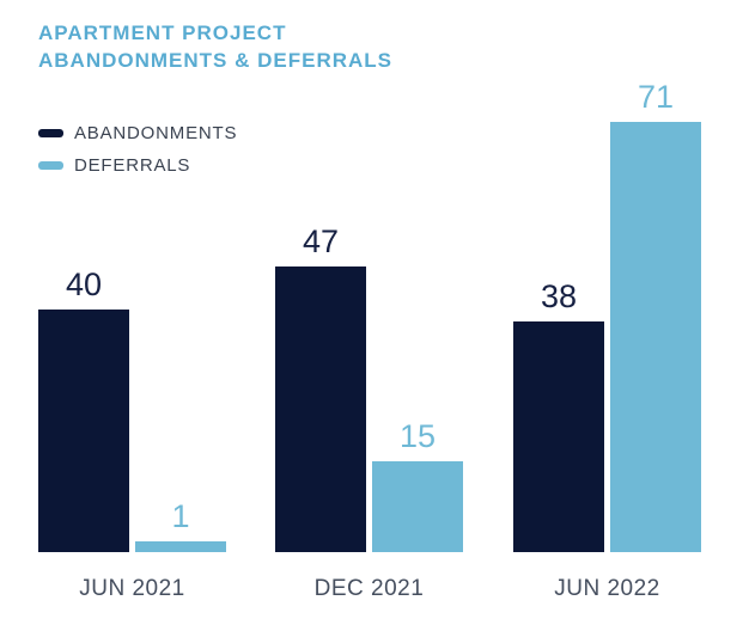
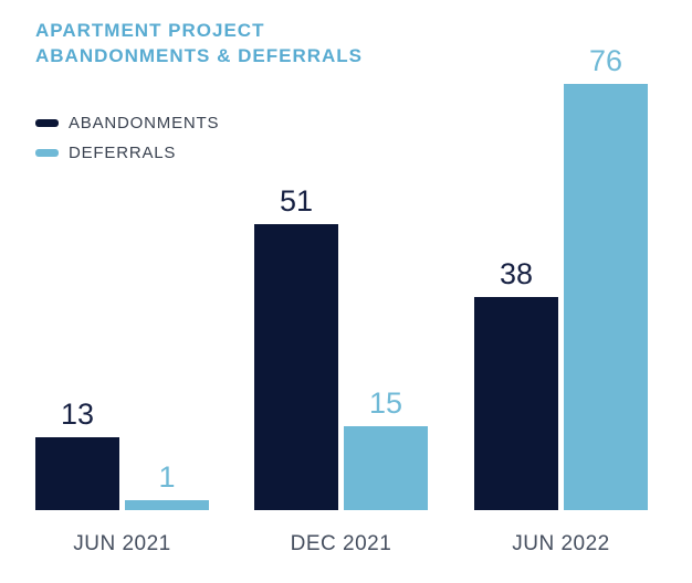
ABANDONMENTS/JUN 2021: 40 -> 13
ABANDONMENTS/DEC 2021: 47 -> 51
DEFERRALS/JUN 2022: 71 -> 76
